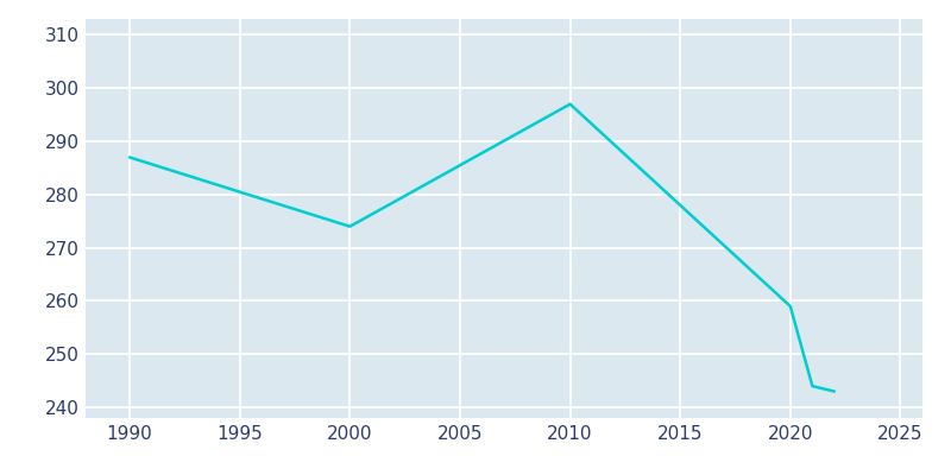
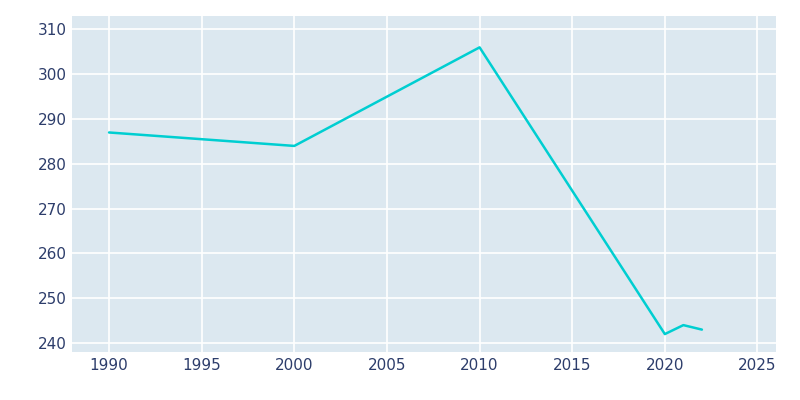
2000: 274 -> 284
2010: 297 -> 306
2020: 259 -> 242
